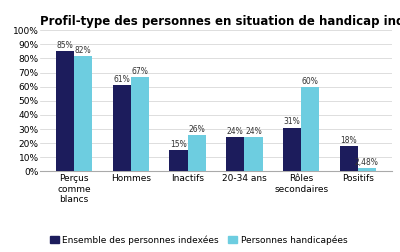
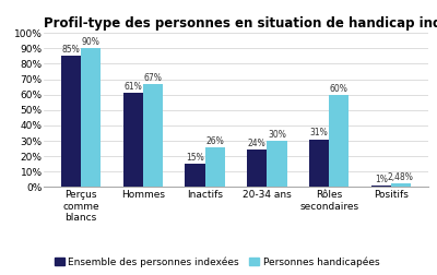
Personnes handicapées/Perçus comme blancs: 82% -> 90%
Personnes handicapées/20-34 ans: 24% -> 30%
Ensemble des personnes indexées/Positifs: 18% -> 1%
